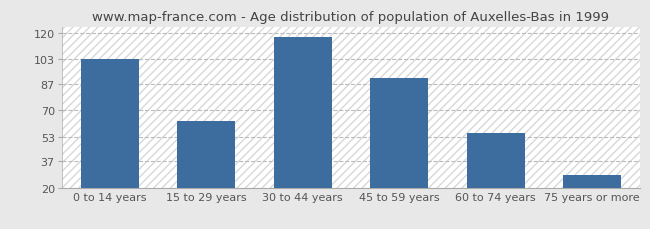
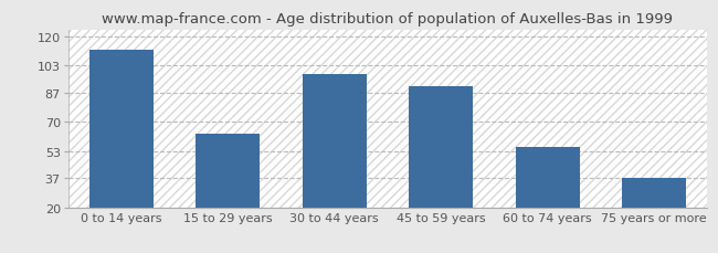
0 to 14 years: 103 -> 112
30 to 44 years: 117 -> 98
75 years or more: 28 -> 37
